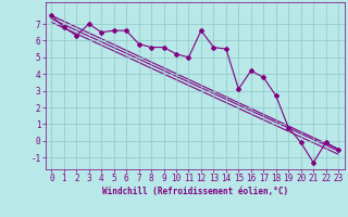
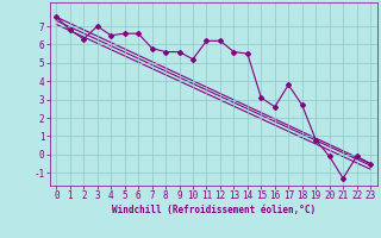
11: 5.0 -> 6.2
12: 6.6 -> 6.2
16: 4.2 -> 2.6
